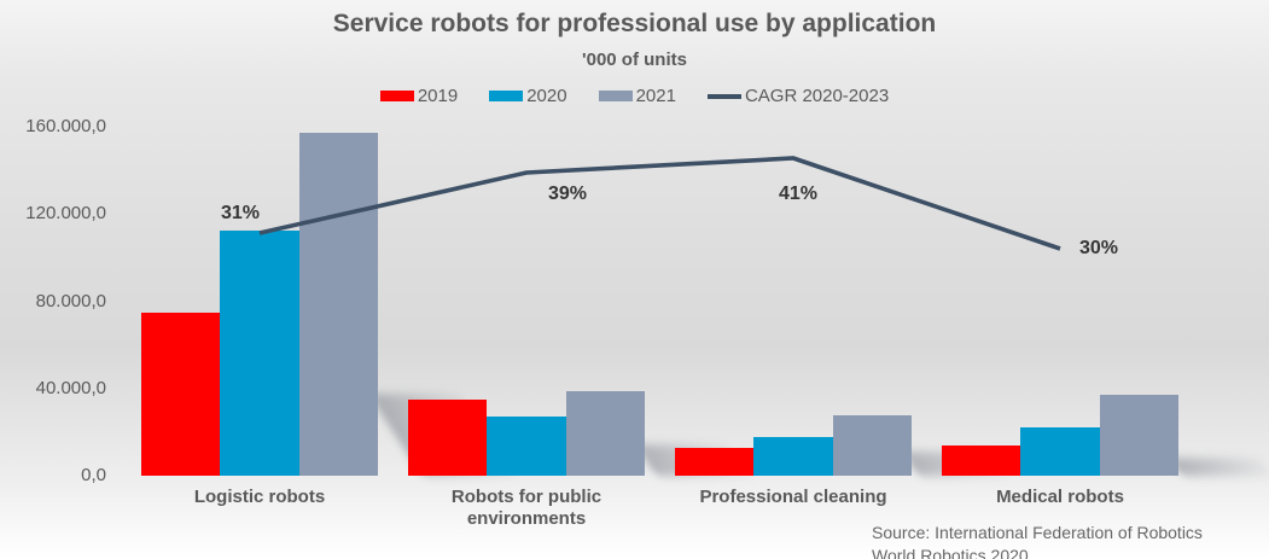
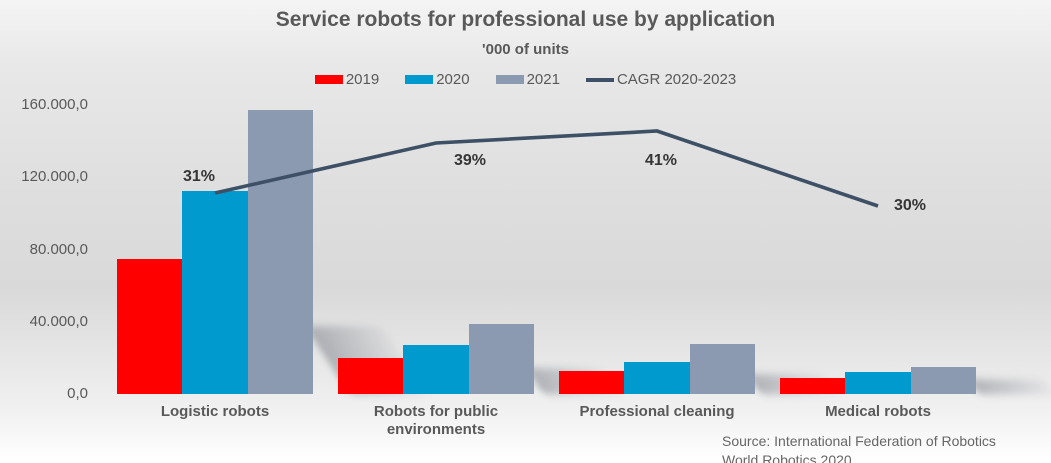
2019/Robots for public environments: 35000 -> 20000
2019/Medical robots: 14000 -> 9000
2020/Medical robots: 22000 -> 12000
2021/Medical robots: 37000 -> 15000
